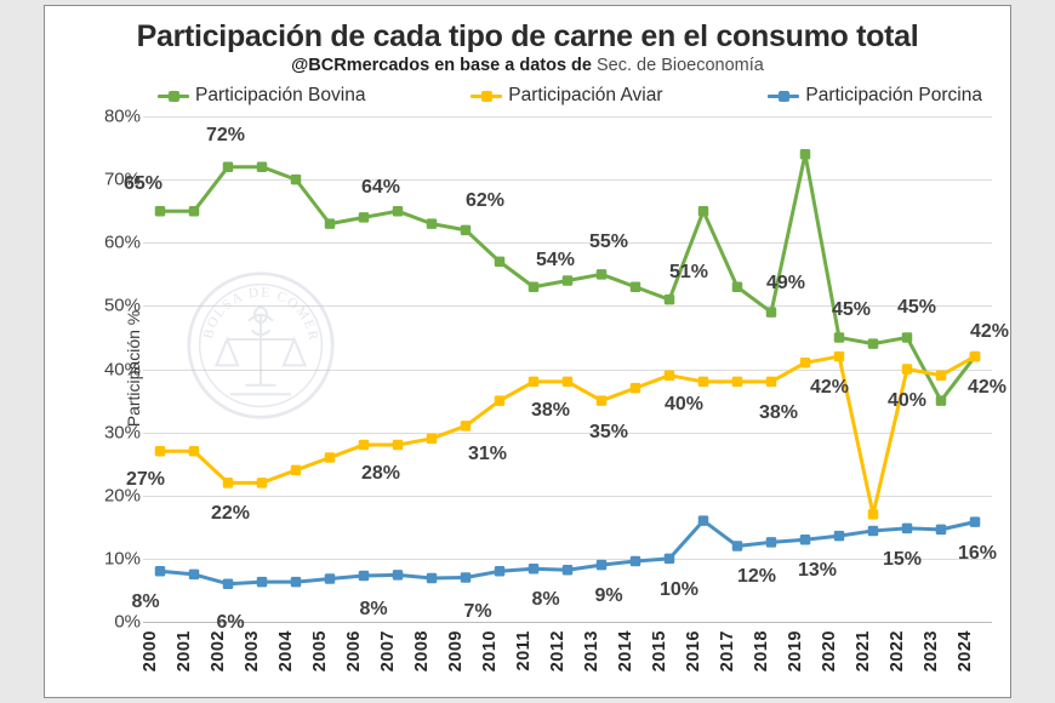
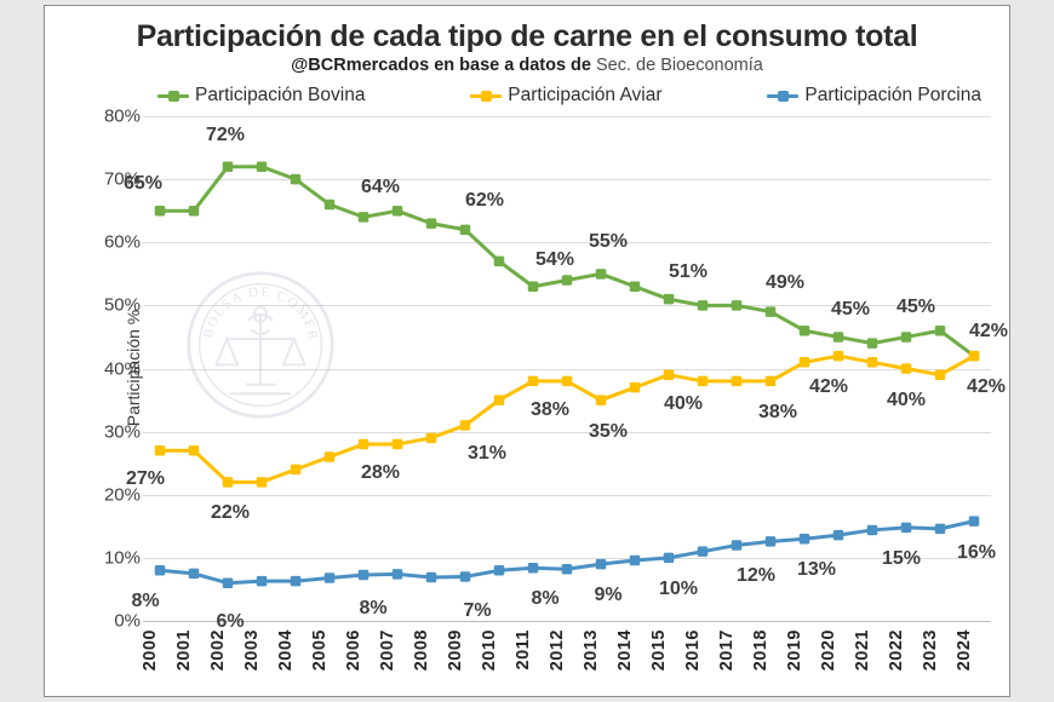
Participación Bovina/2005: 63% -> 66%
Participación Bovina/2016: 65% -> 50%
Participación Porcina/2016: 16% -> 11%
Participación Bovina/2017: 53% -> 50%
Participación Bovina/2019: 74% -> 46%
Participación Aviar/2021: 17% -> 41%
Participación Bovina/2023: 35% -> 46%
